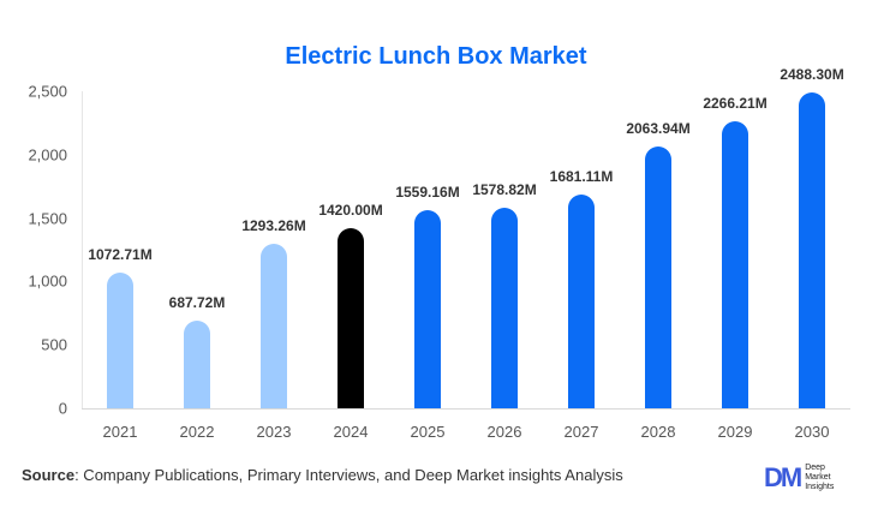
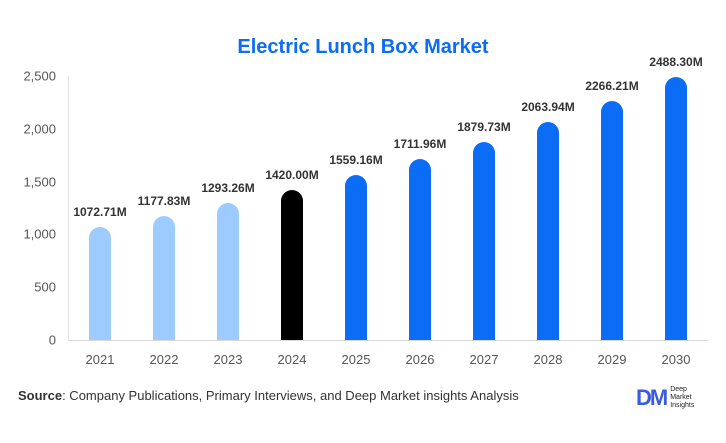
2022: 687.72M -> 1177.83M
2026: 1578.82M -> 1711.96M
2027: 1681.11M -> 1879.73M
